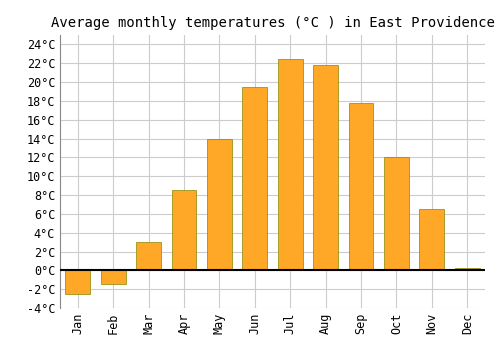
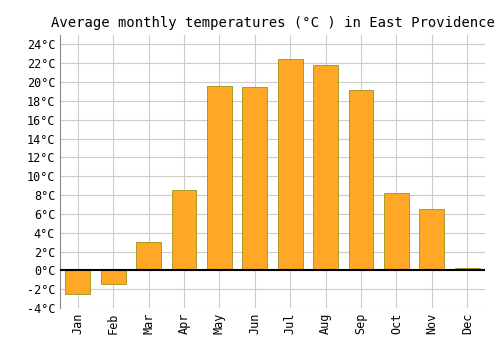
May: 14.0°C -> 19.6°C
Sep: 17.8°C -> 19.2°C
Oct: 12.0°C -> 8.2°C
